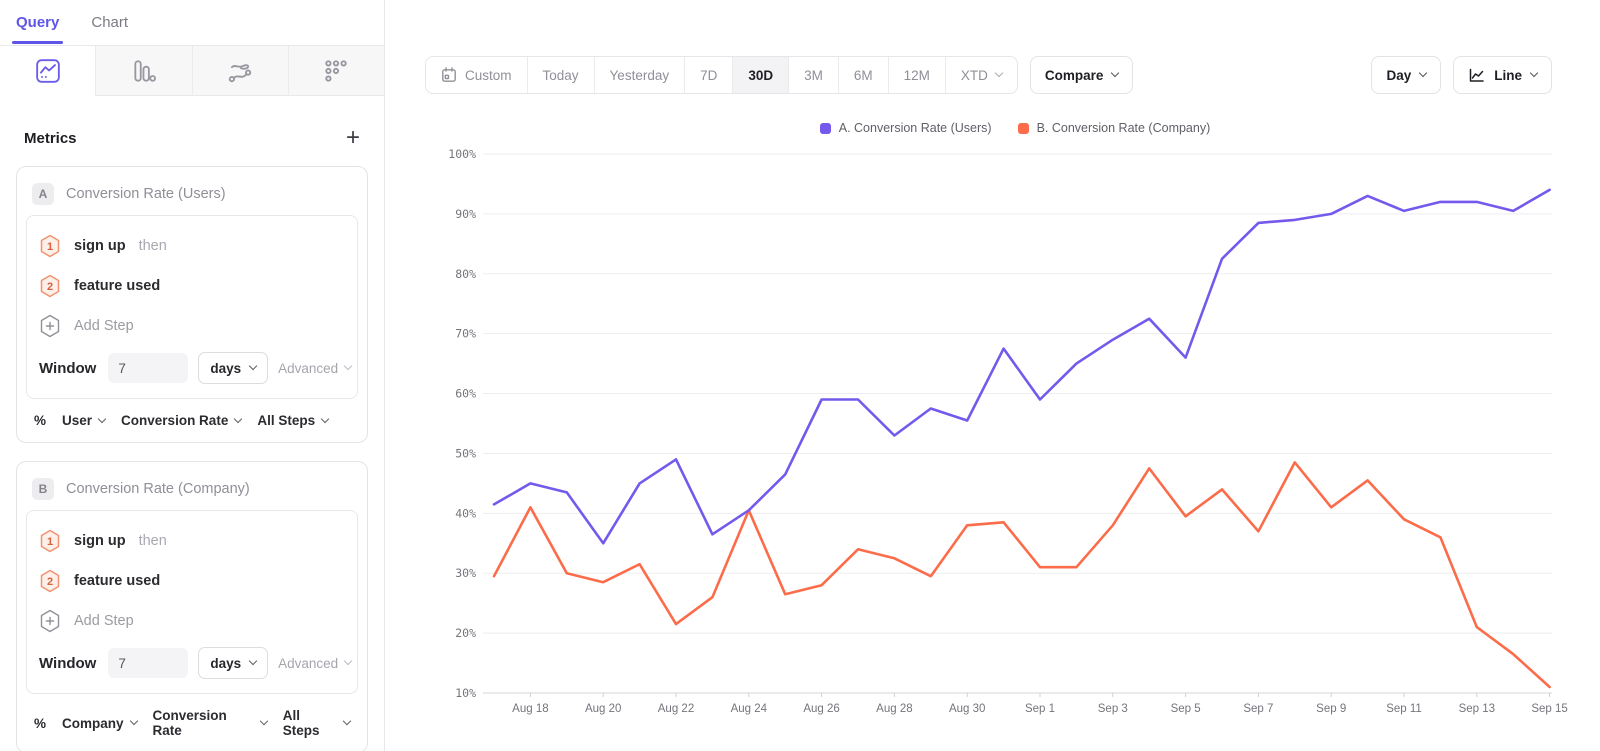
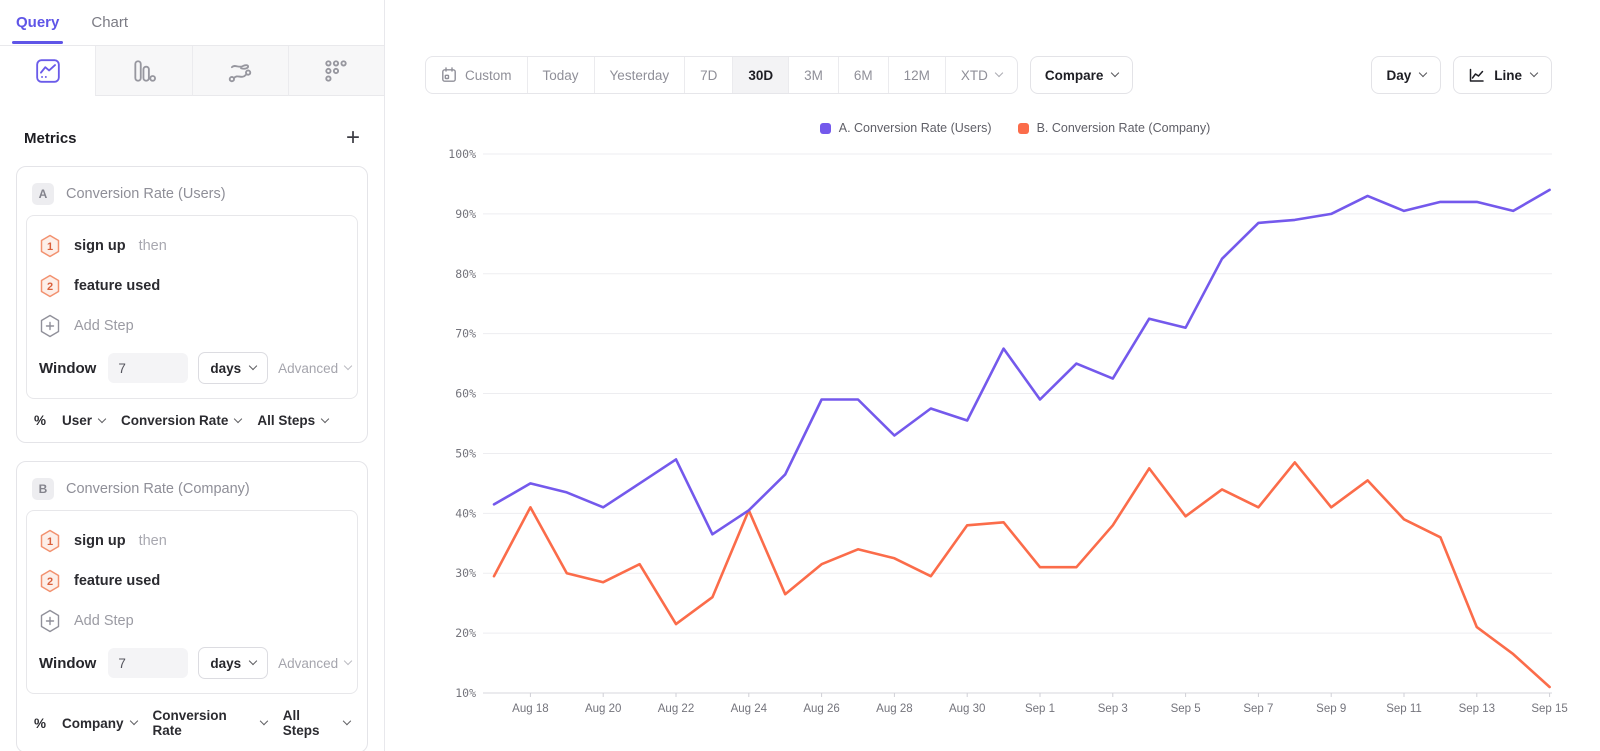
A. Conversion Rate (Users)/Aug 20: 35% -> 41%
B. Conversion Rate (Company)/Aug 26: 28% -> 32%
A. Conversion Rate (Users)/Sep 3: 69% -> 62%
A. Conversion Rate (Users)/Sep 5: 66% -> 71%
B. Conversion Rate (Company)/Sep 7: 37% -> 41%
